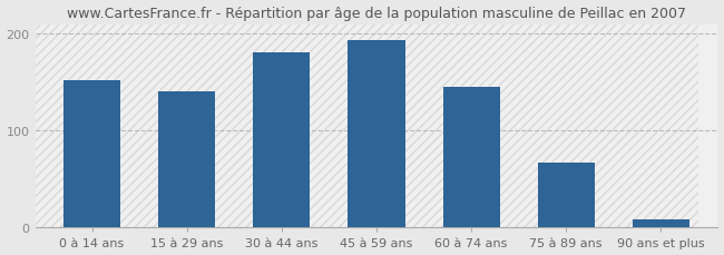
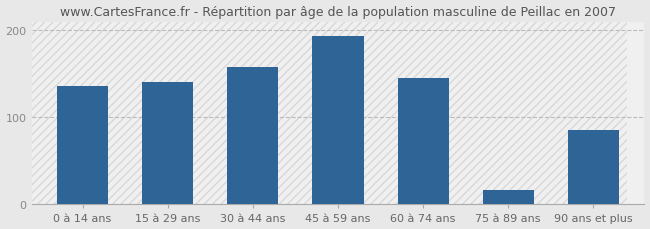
0 à 14 ans: 152 -> 136
30 à 44 ans: 181 -> 158
75 à 89 ans: 67 -> 16
90 ans et plus: 8 -> 86
